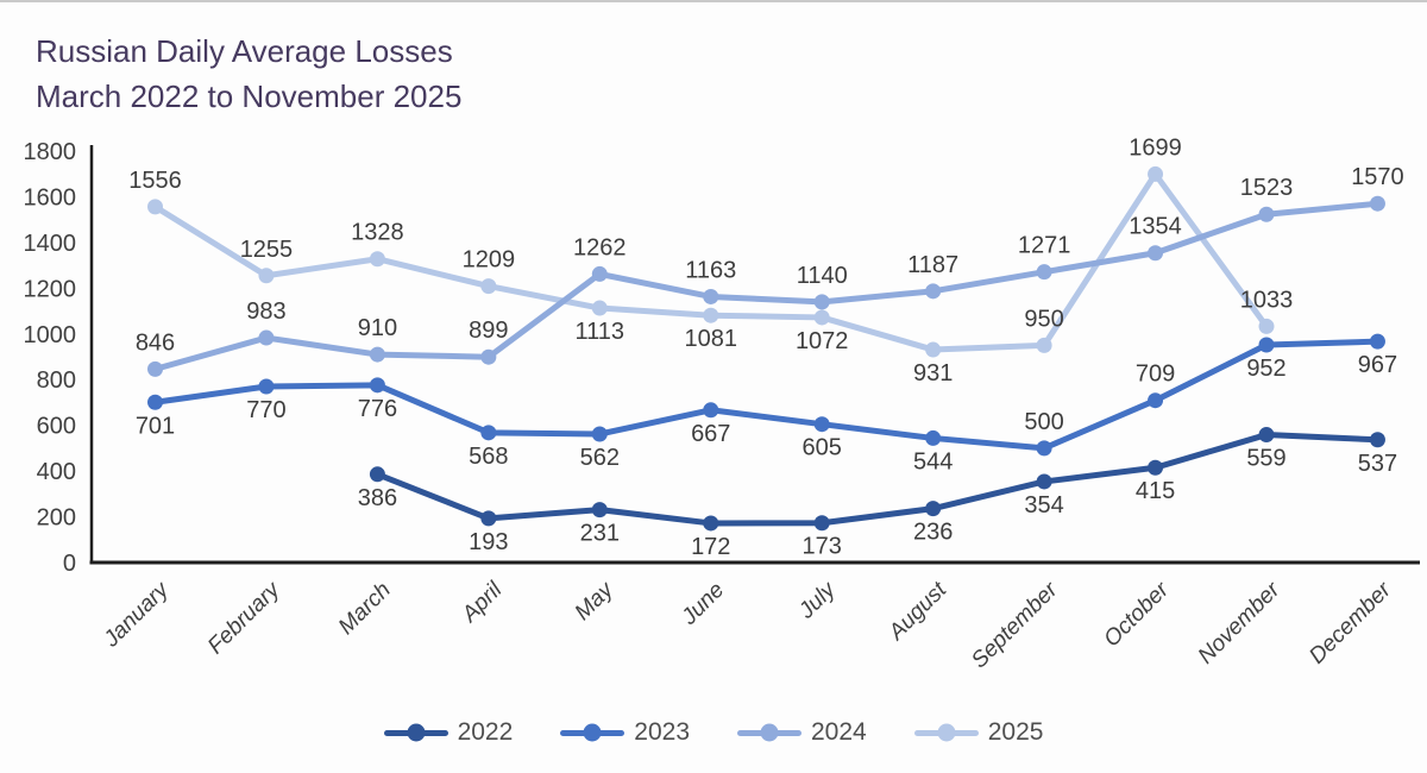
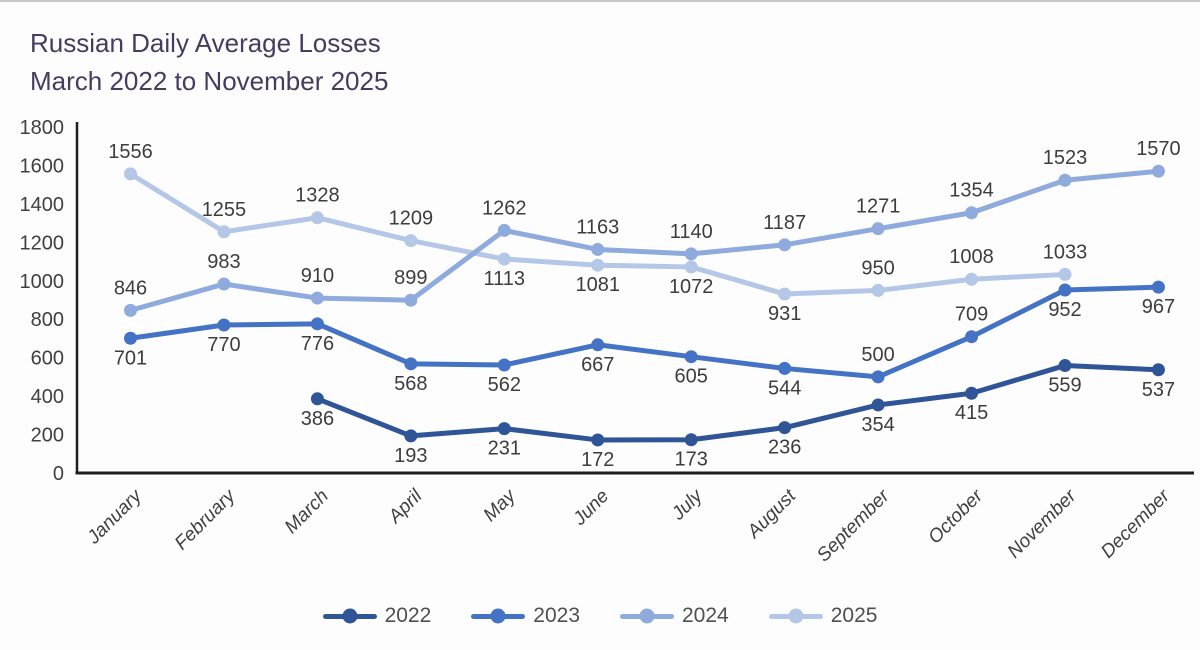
2025/October: 1699 -> 1008
